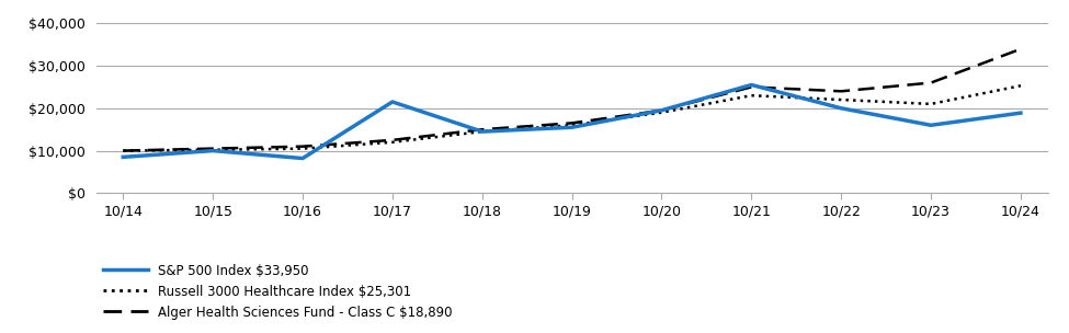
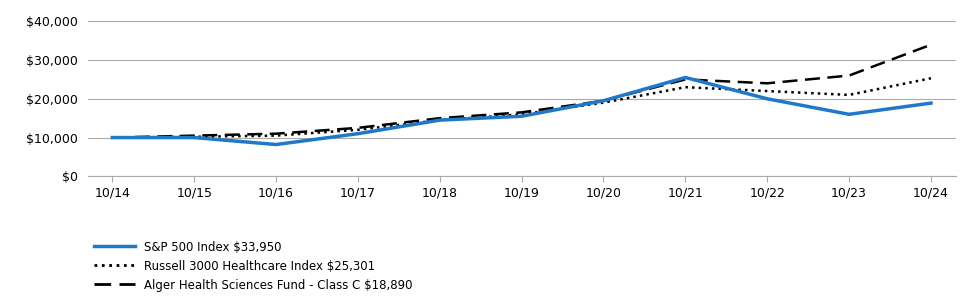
S&P 500 Index $33,950/10/14: $8,500 -> $10,000
S&P 500 Index $33,950/10/17: $21,500 -> $11,000
